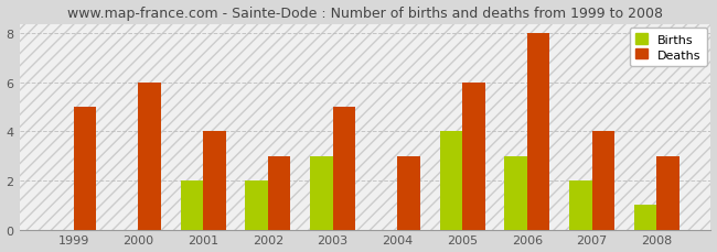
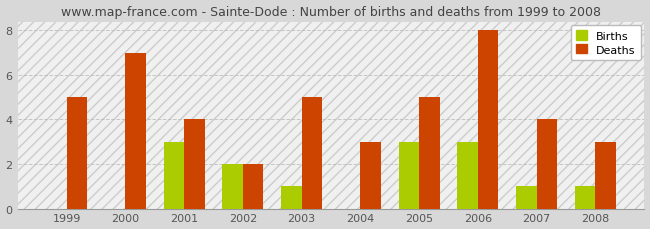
Deaths/2000: 6 -> 7
Births/2001: 2 -> 3
Deaths/2002: 3 -> 2
Births/2003: 3 -> 1
Births/2005: 4 -> 3
Deaths/2005: 6 -> 5
Births/2007: 2 -> 1
